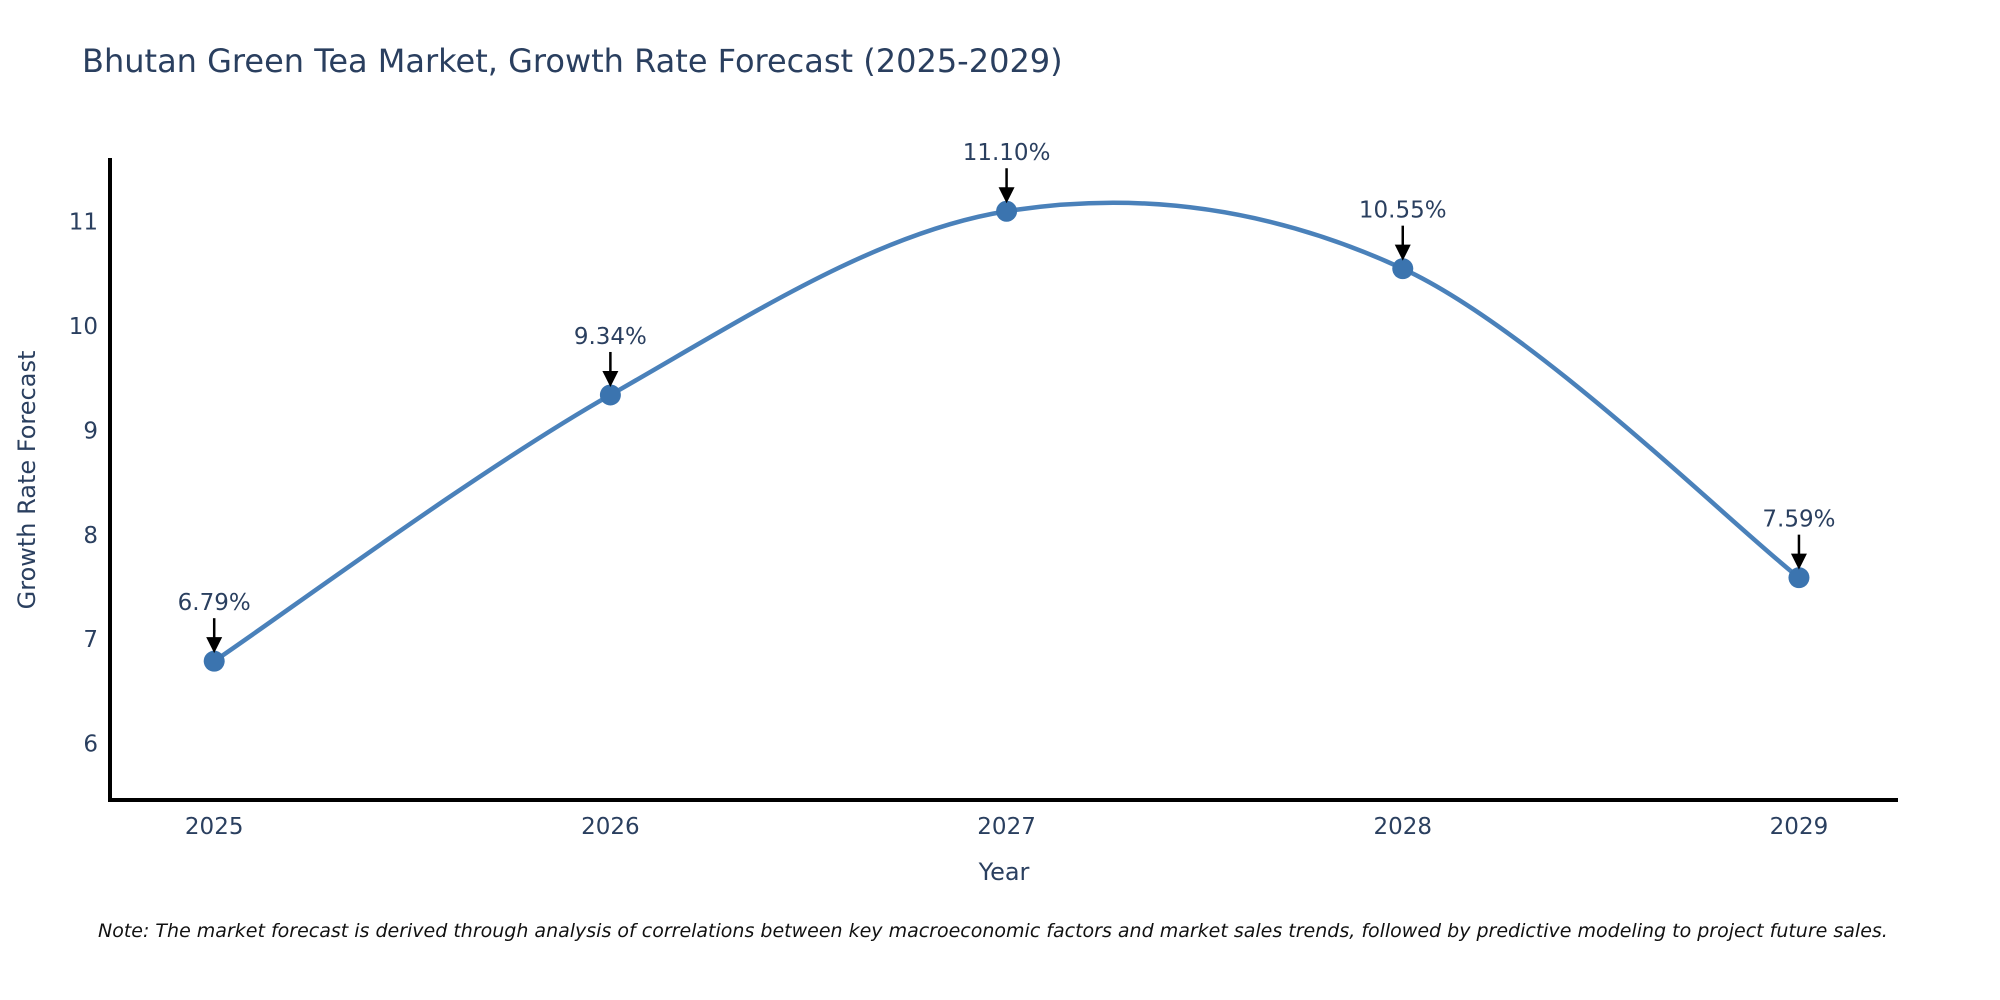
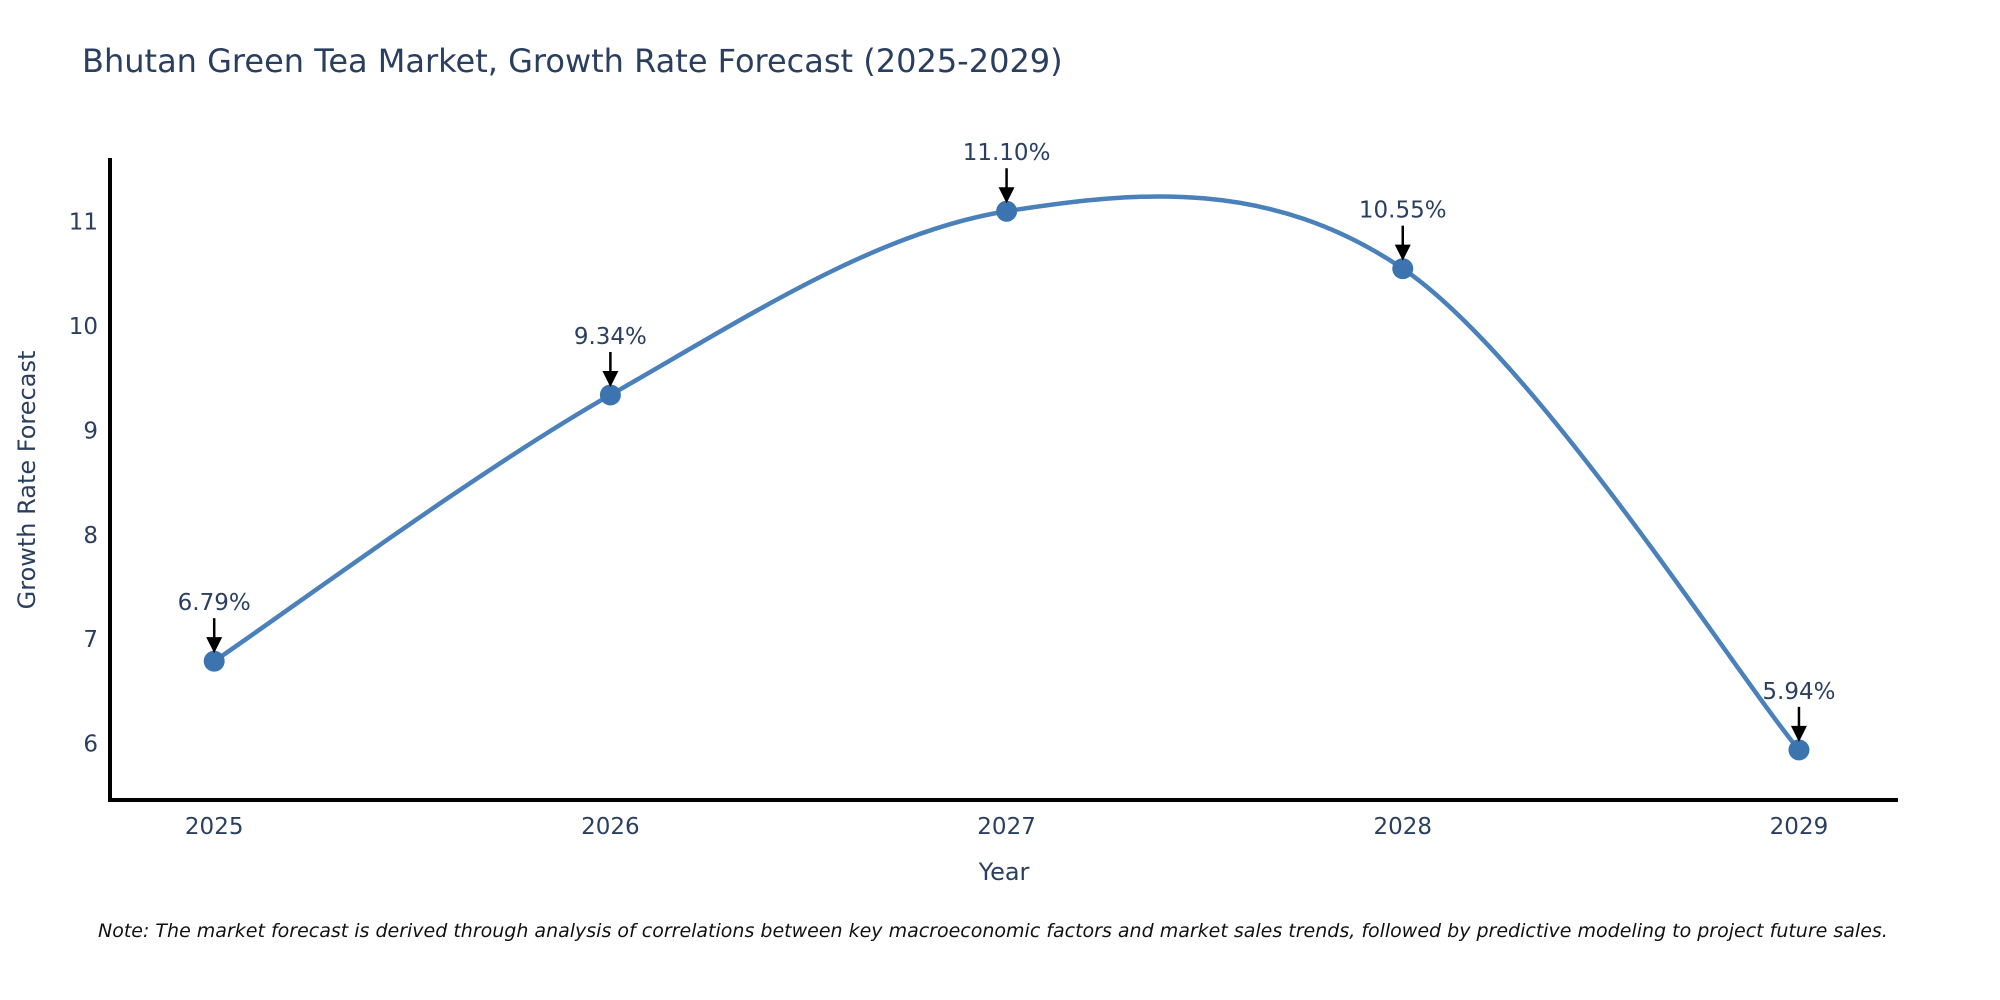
2029: 7.59% -> 5.94%
